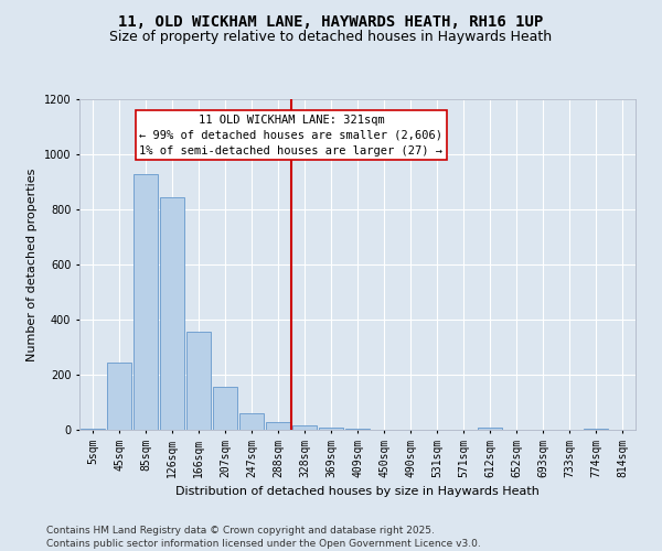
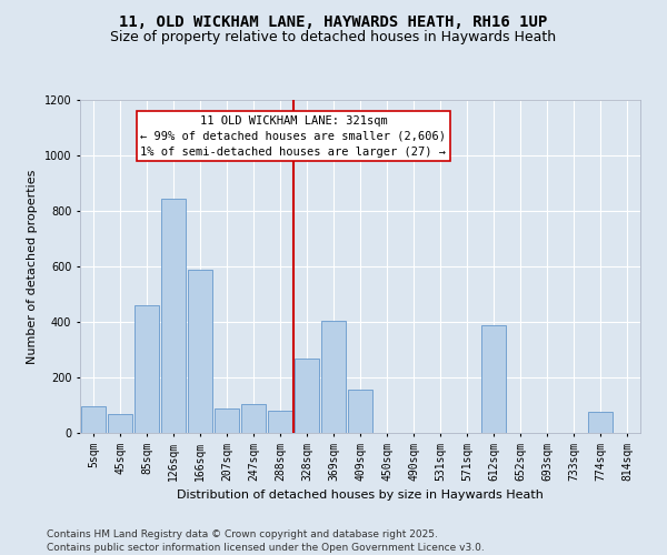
5sqm: 5 -> 95
45sqm: 245 -> 70
85sqm: 930 -> 460
166sqm: 355 -> 590
207sqm: 155 -> 90
247sqm: 60 -> 105
288sqm: 30 -> 80
328sqm: 15 -> 270
369sqm: 10 -> 405
409sqm: 5 -> 155
612sqm: 10 -> 390
774sqm: 5 -> 75
